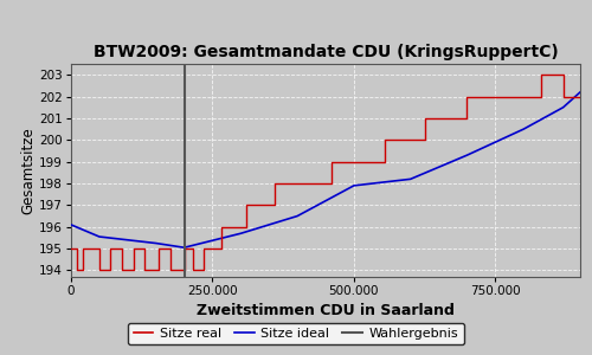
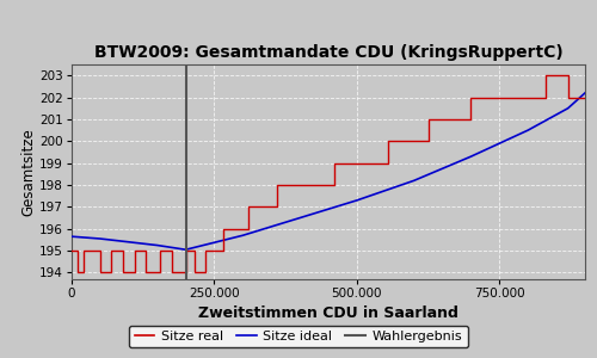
Sitze ideal/0: 196.1 -> 195.7
Sitze ideal/500.000: 197.9 -> 197.3
